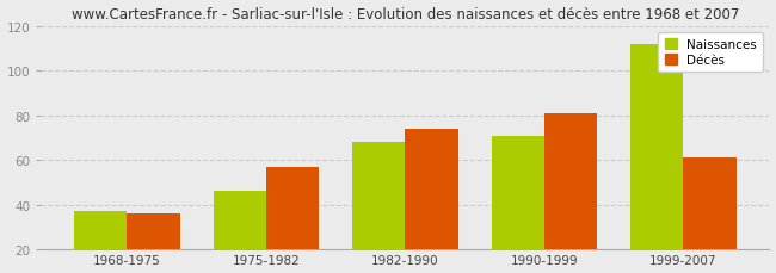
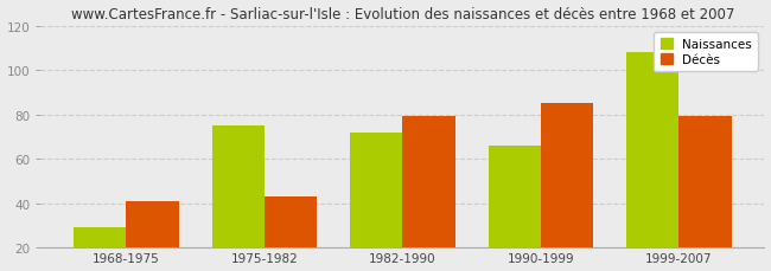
Naissances/1968-1975: 37 -> 29
Décès/1968-1975: 36 -> 41
Naissances/1975-1982: 46 -> 75
Décès/1975-1982: 57 -> 43
Naissances/1982-1990: 68 -> 72
Décès/1982-1990: 74 -> 79
Naissances/1990-1999: 71 -> 66
Décès/1990-1999: 81 -> 85
Naissances/1999-2007: 112 -> 108
Décès/1999-2007: 61 -> 79
